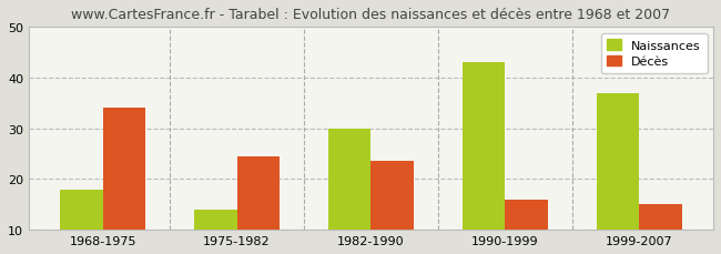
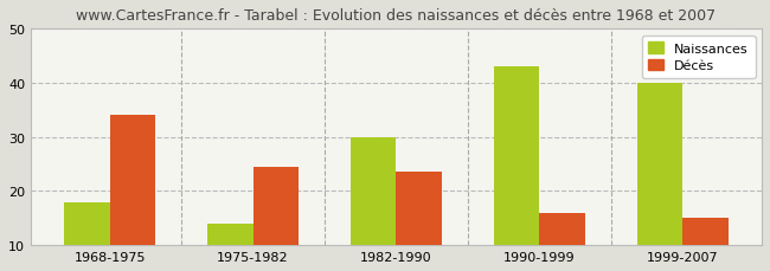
Naissances/1999-2007: 37 -> 40
